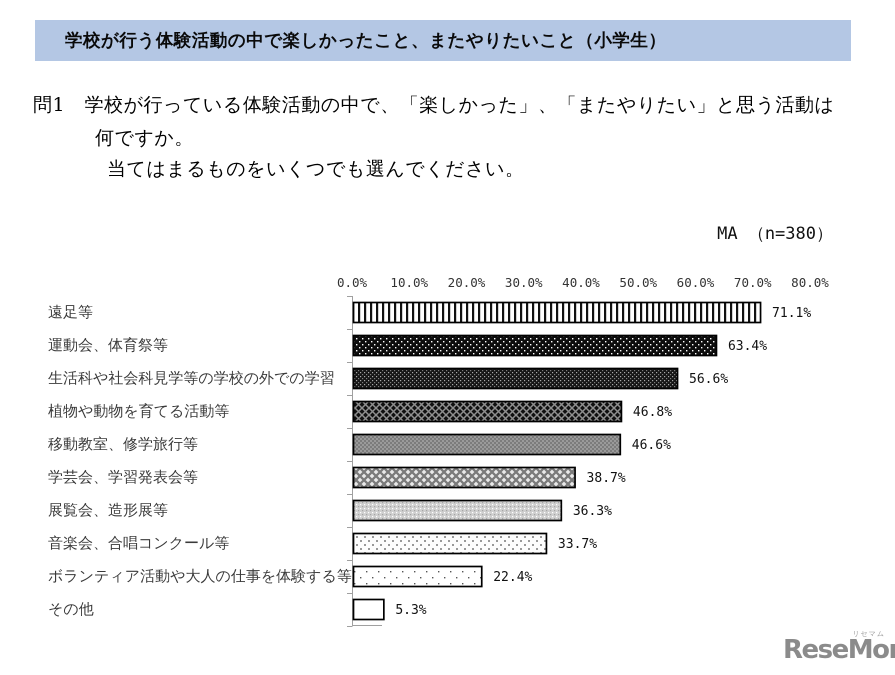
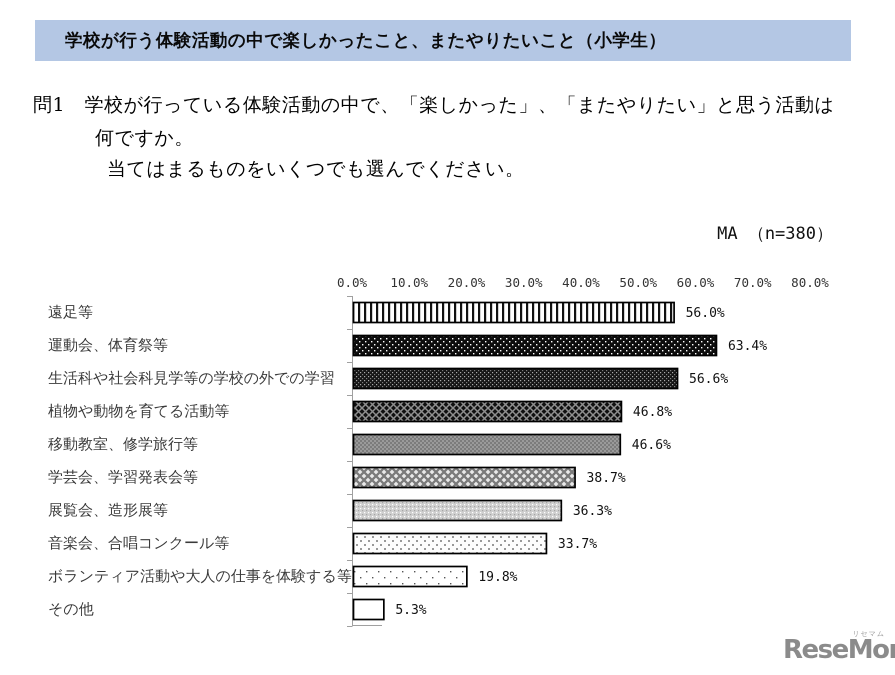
遠足等: 71.1% -> 56.0%
ボランティア活動や大人の仕事を体験する等: 22.4% -> 19.8%
